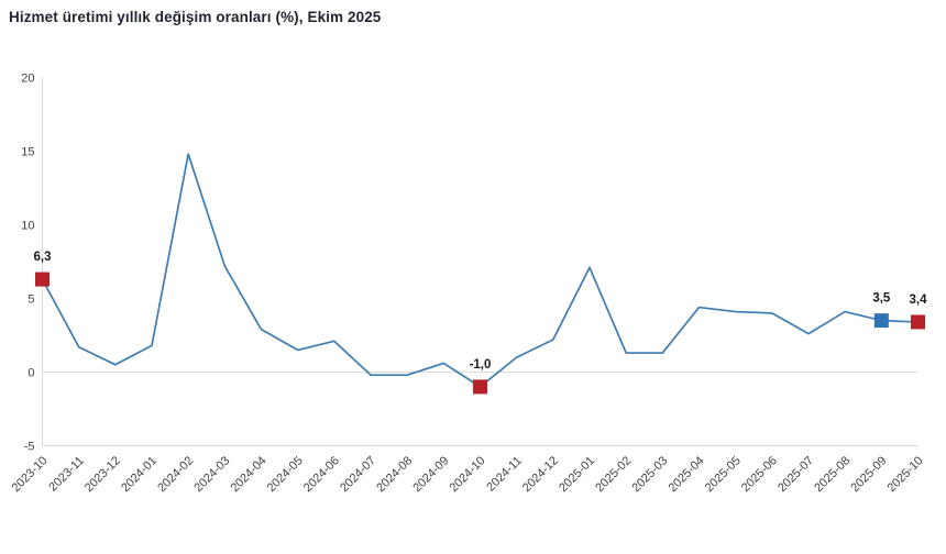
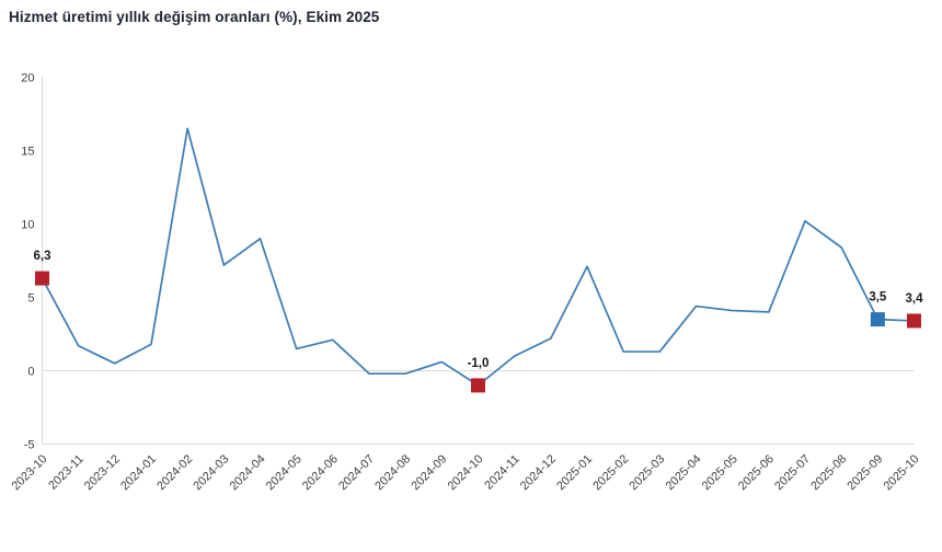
2024-02: 14.8 -> 16.5
2024-04: 2.9 -> 9.0
2025-07: 2.6 -> 10.2
2025-08: 4.1 -> 8.4
